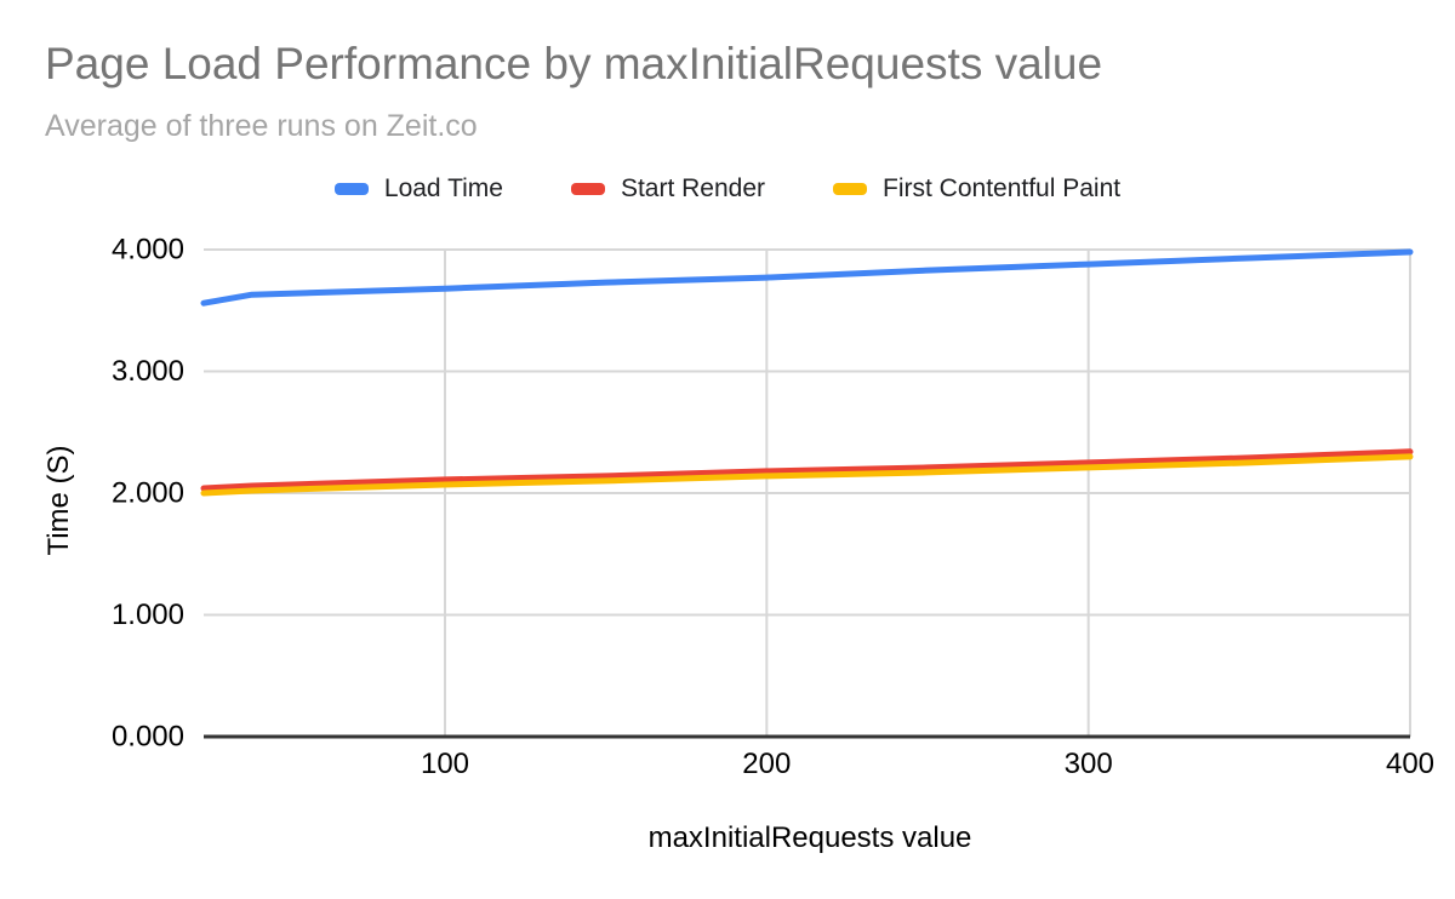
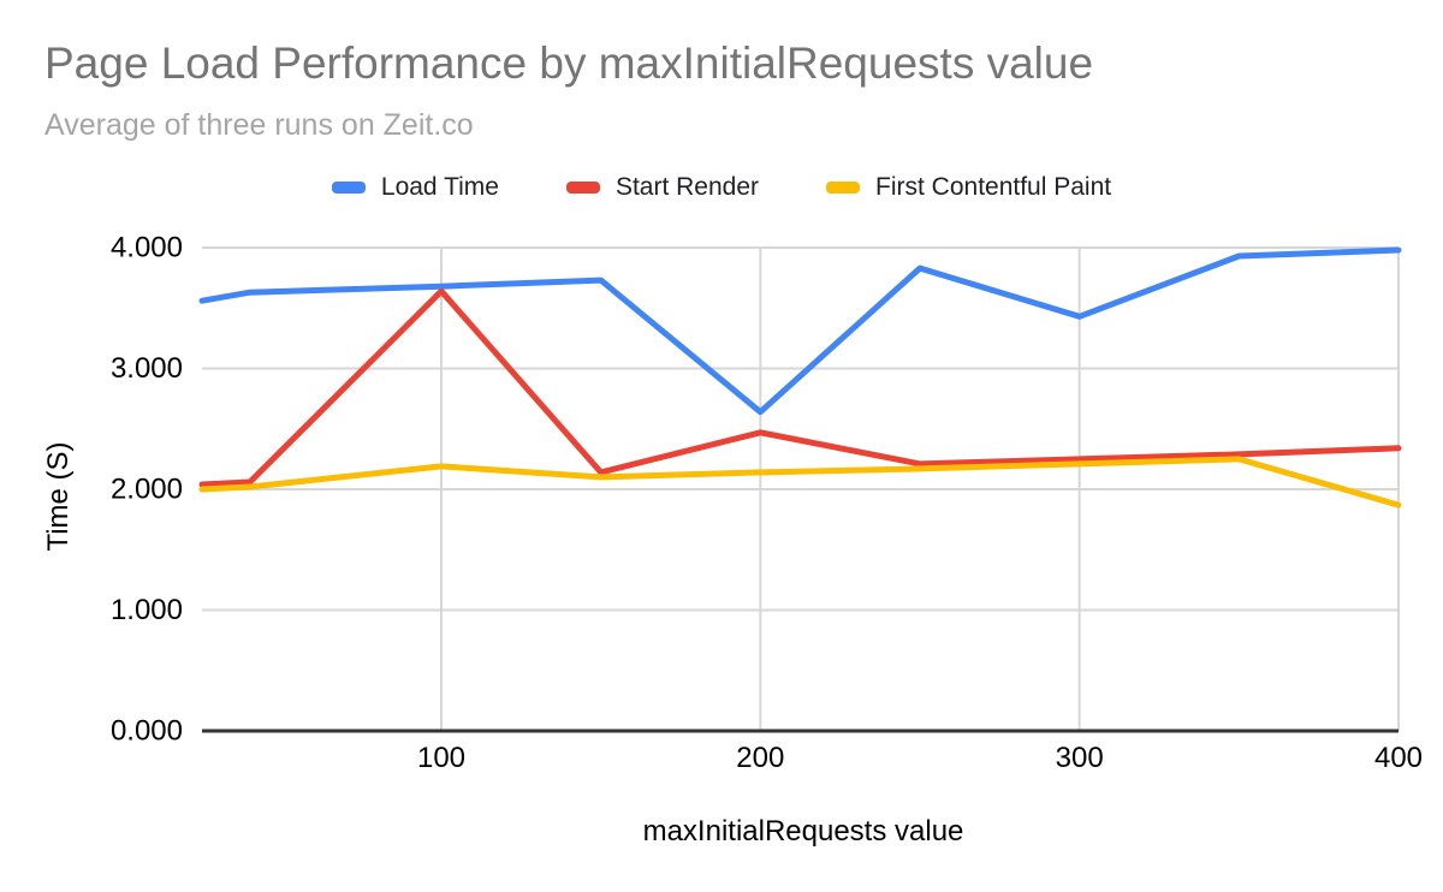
Start Render/100: 2.11 -> 3.64
First Contentful Paint/100: 2.07 -> 2.19
Load Time/200: 3.77 -> 2.64
Start Render/200: 2.18 -> 2.47
Load Time/300: 3.88 -> 3.43
First Contentful Paint/400: 2.30 -> 1.87
